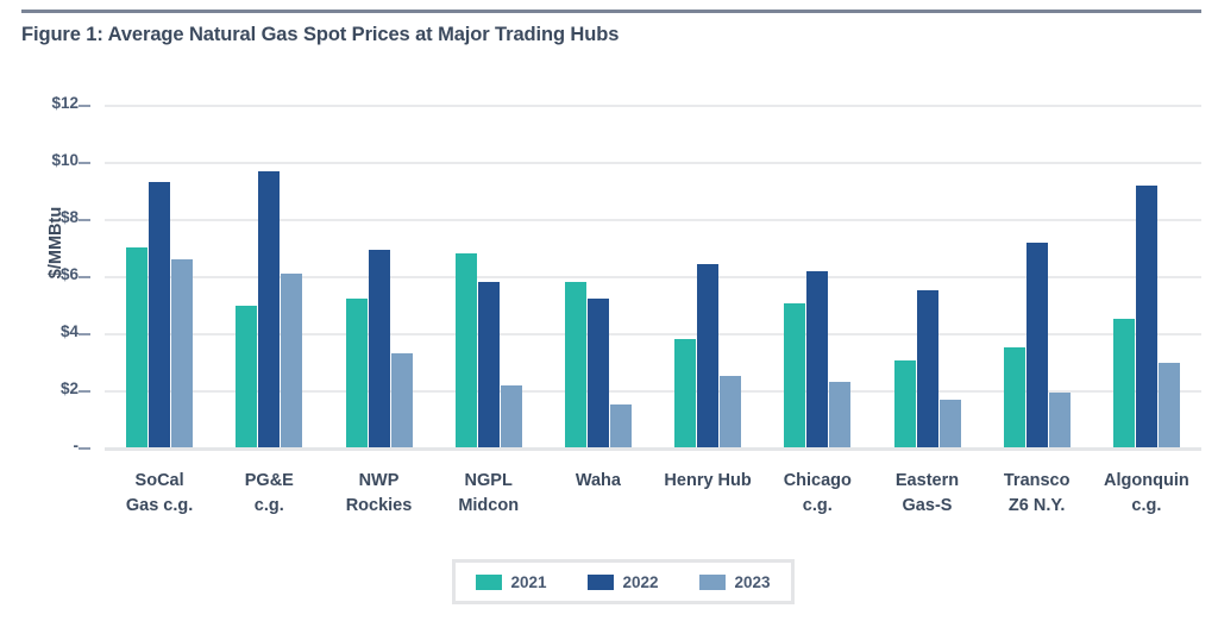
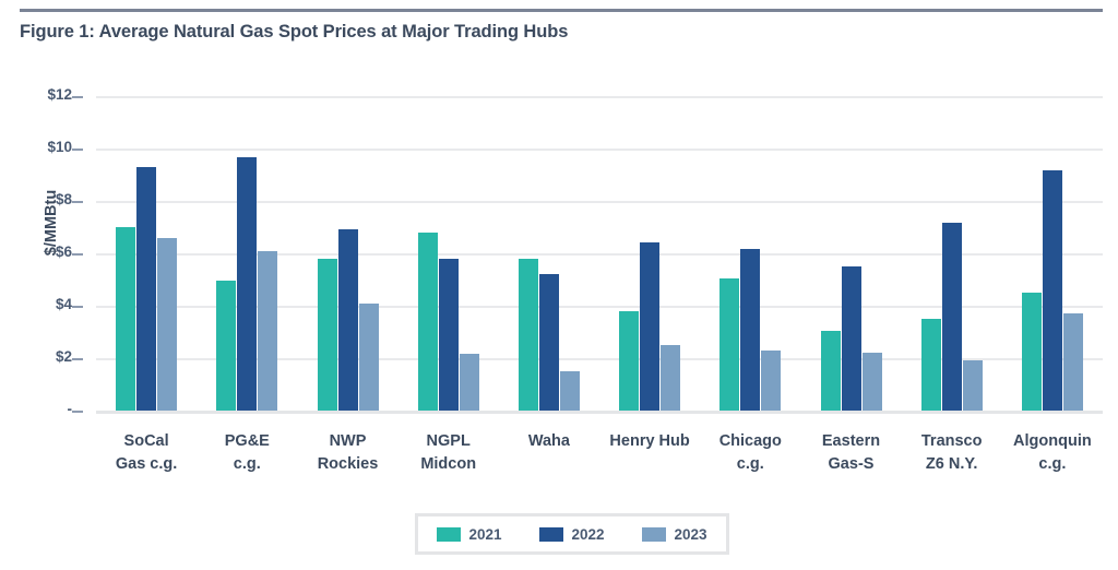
2021/NWP Rockies: $5.2 -> $5.8
2023/NWP Rockies: $3.3 -> $4.1
2023/Eastern Gas-S: $1.6 -> $2.2
2023/Algonquin c.g.: $3.0 -> $3.7
